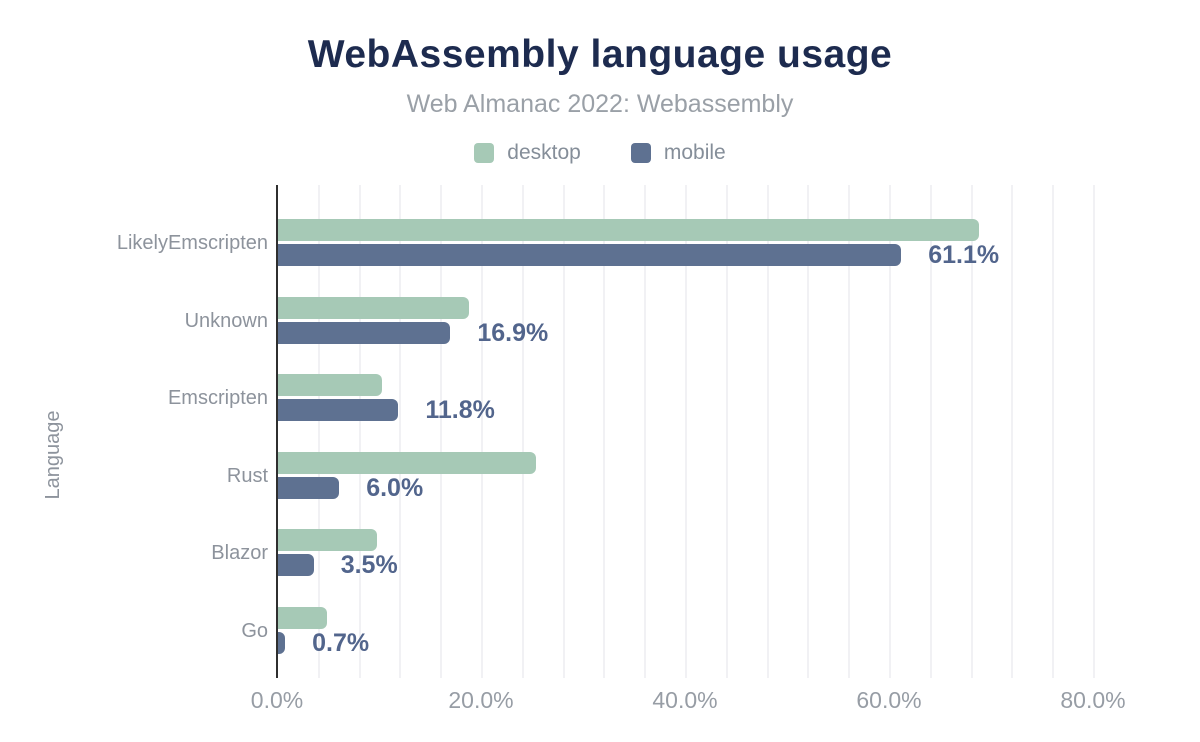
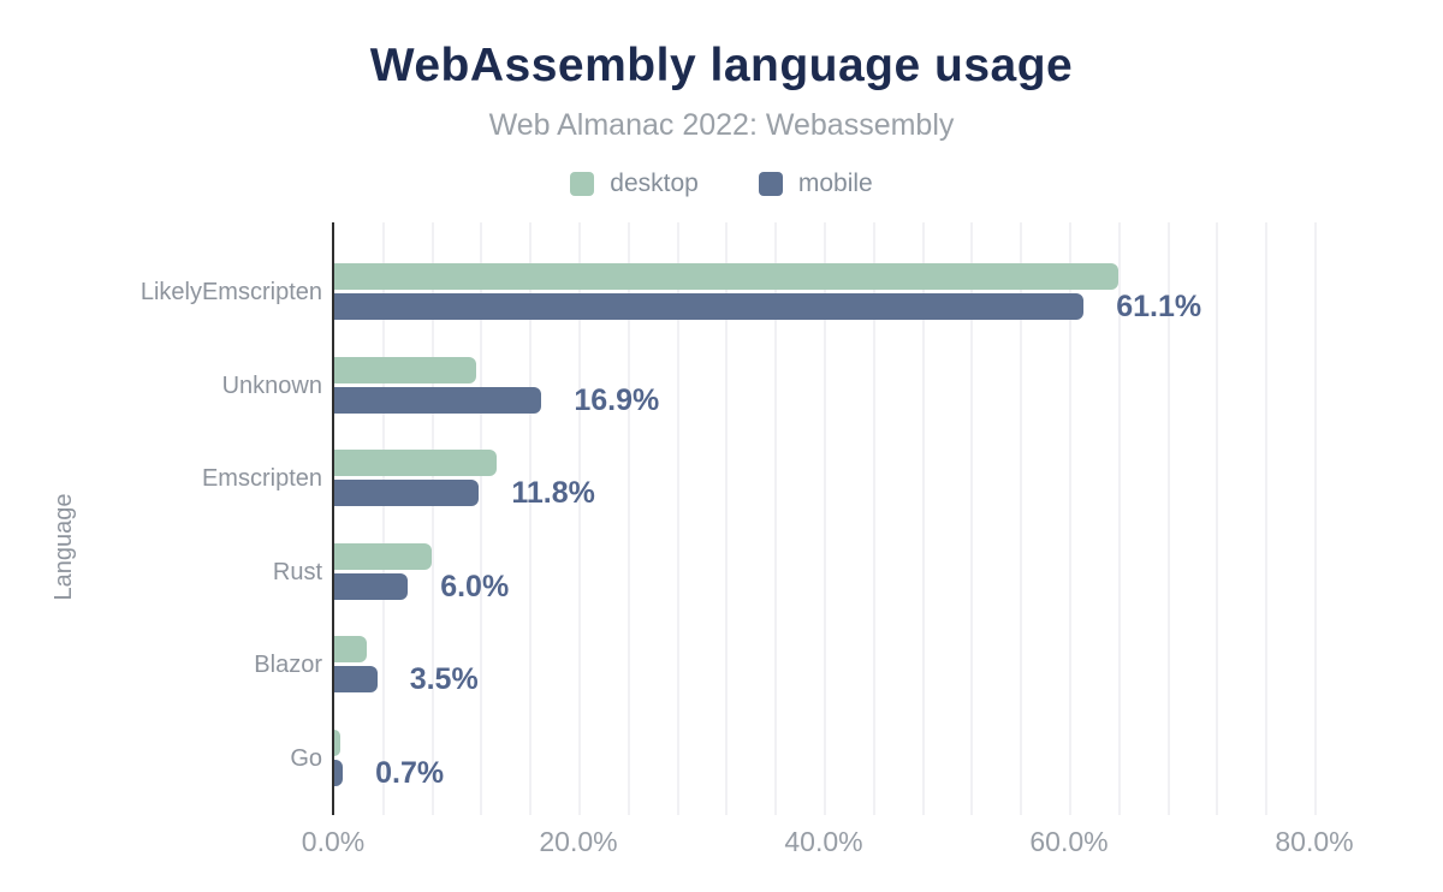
desktop/LikelyEmscripten: 68.7% -> 63.9%
desktop/Unknown: 18.7% -> 11.6%
desktop/Emscripten: 10.2% -> 13.2%
desktop/Rust: 25.3% -> 7.9%
desktop/Blazor: 9.7% -> 2.6%
desktop/Go: 4.8% -> 0.5%
